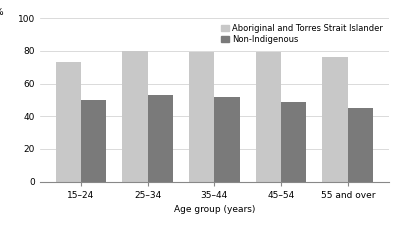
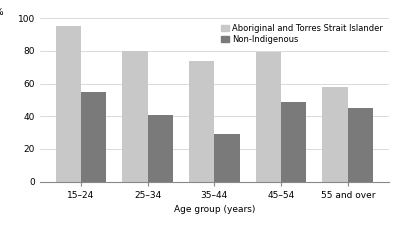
Aboriginal and Torres Strait Islander/15–24: 73 -> 95
Non-Indigenous/15–24: 50 -> 55
Non-Indigenous/25–34: 53 -> 41
Aboriginal and Torres Strait Islander/35–44: 79 -> 74
Non-Indigenous/35–44: 52 -> 29
Aboriginal and Torres Strait Islander/55 and over: 76 -> 58
